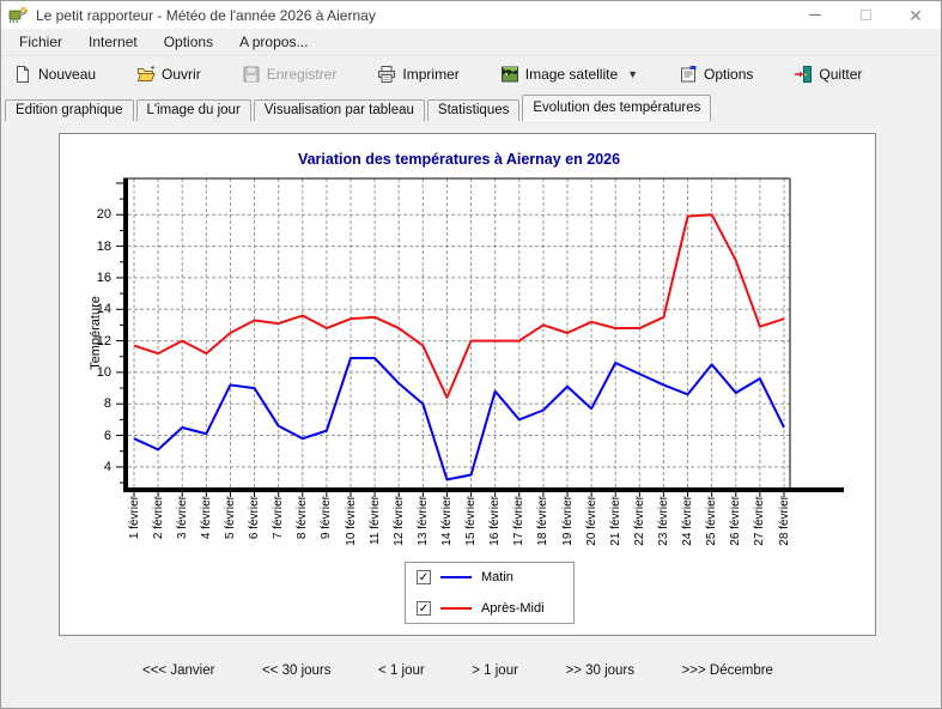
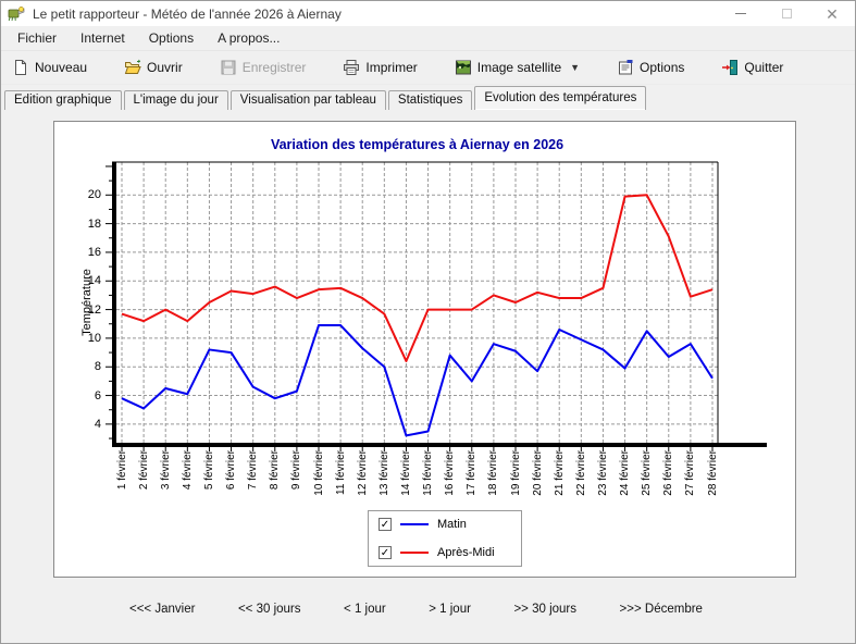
Matin/18 février: 7.6 -> 9.6
Matin/24 février: 8.6 -> 7.9
Matin/28 février: 6.5 -> 7.2
